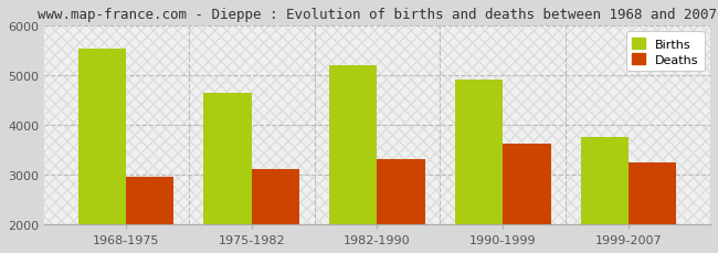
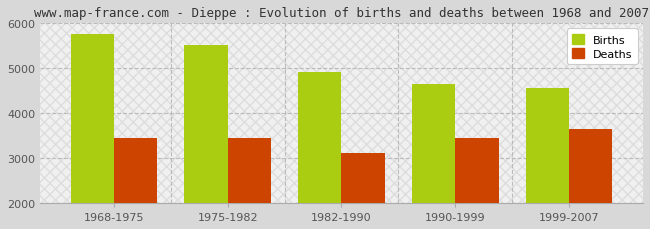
Births/1968-1975: 5540 -> 5750
Deaths/1968-1975: 2960 -> 3450
Births/1975-1982: 4650 -> 5500
Deaths/1975-1982: 3100 -> 3450
Births/1982-1990: 5200 -> 4900
Deaths/1982-1990: 3320 -> 3100
Births/1990-1999: 4920 -> 4650
Deaths/1990-1999: 3620 -> 3450
Births/1999-2007: 3760 -> 4550
Deaths/1999-2007: 3240 -> 3650
